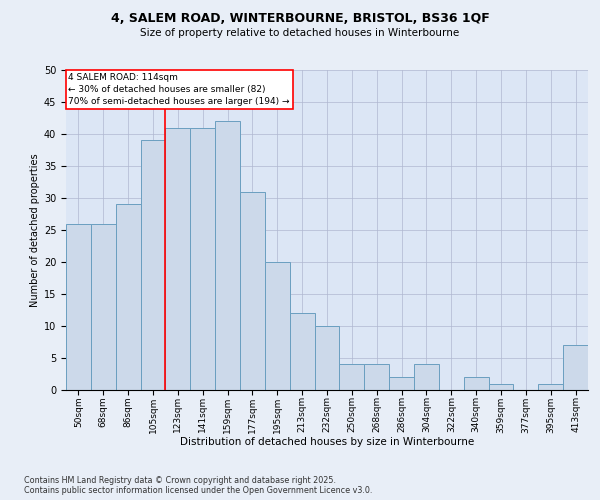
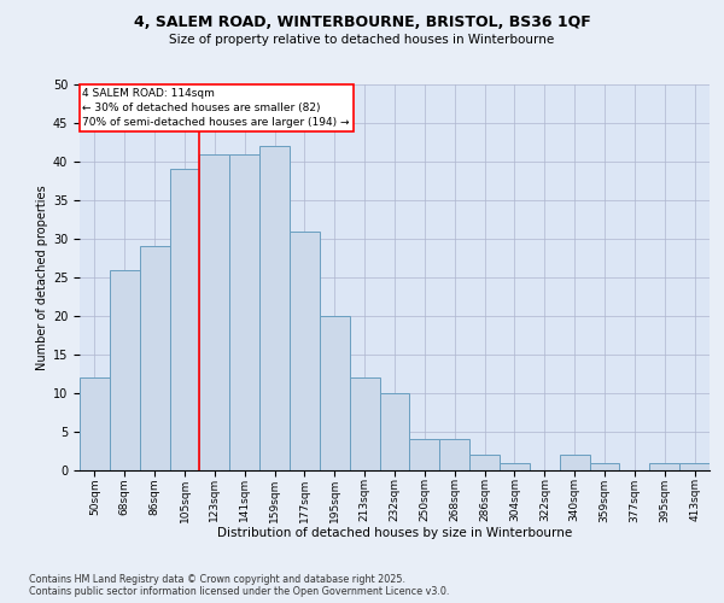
50sqm: 26 -> 12
304sqm: 4 -> 1
413sqm: 7 -> 1
